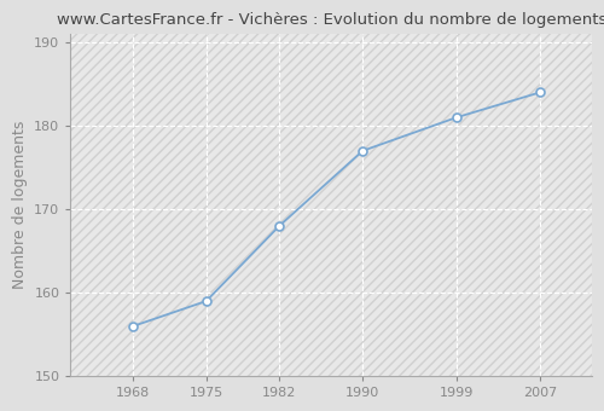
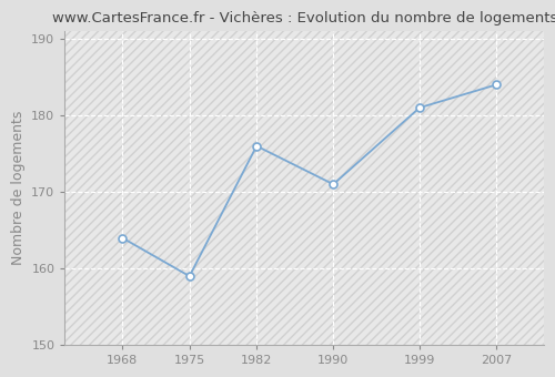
1968: 156 -> 164
1982: 168 -> 176
1990: 177 -> 171
